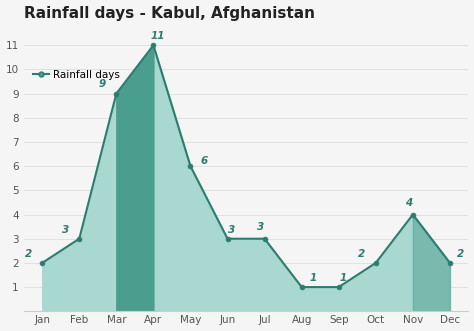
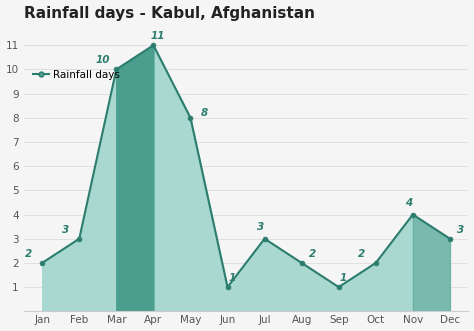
Mar: 9 -> 10
May: 6 -> 8
Jun: 3 -> 1
Aug: 1 -> 2
Dec: 2 -> 3
